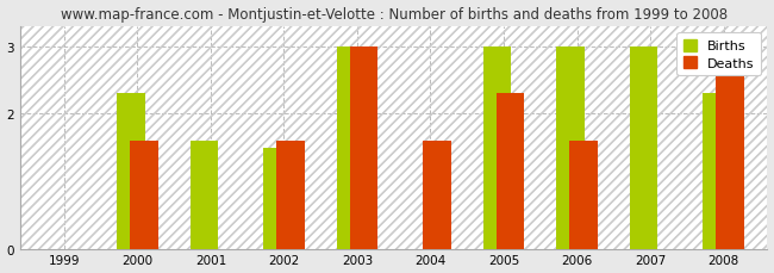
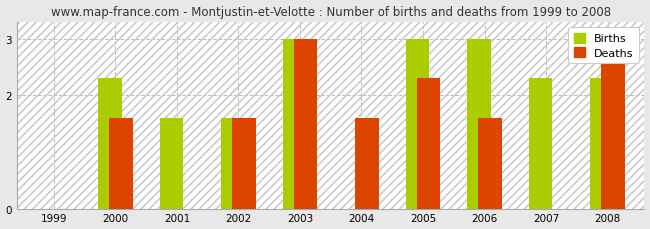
Births/2002: 1.5 -> 1.6
Births/2007: 3.0 -> 2.3
